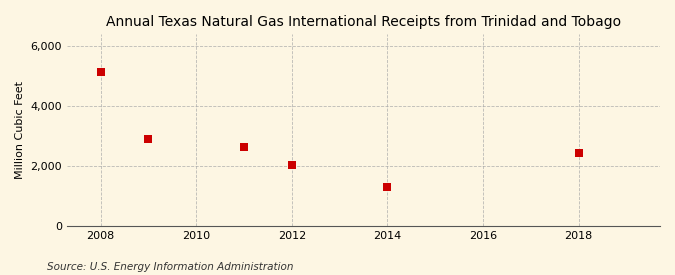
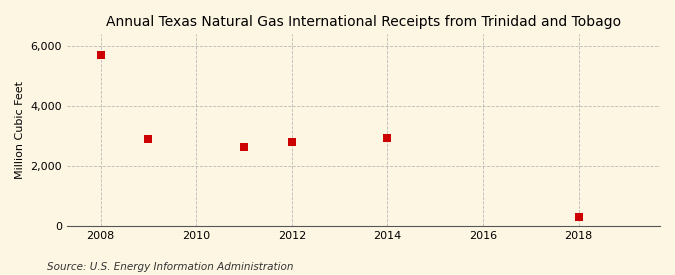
2008: 5,150 -> 5,710
2012: 2,050 -> 2,800
2014: 1,300 -> 2,950
2018: 2,450 -> 300
